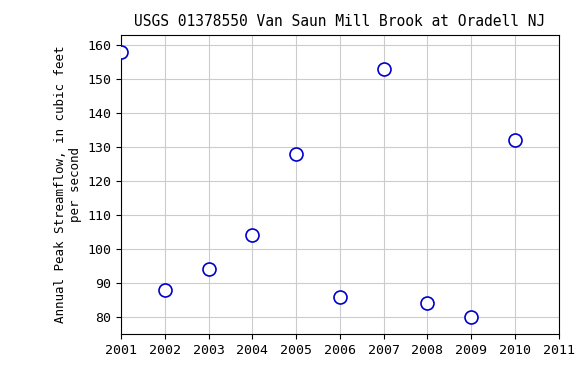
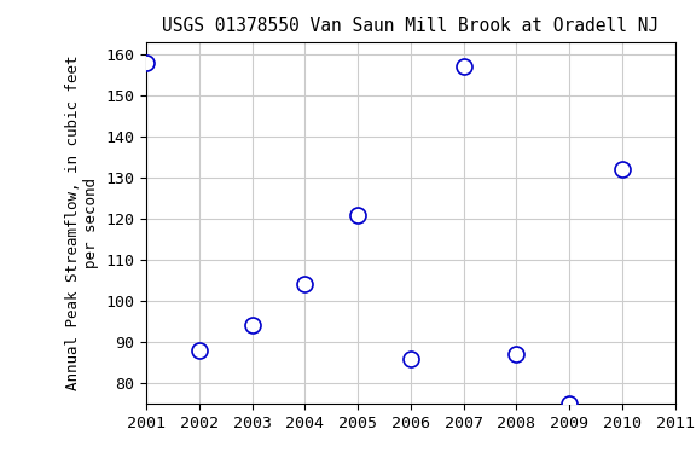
2005: 128 -> 121
2007: 153 -> 157
2008: 84 -> 87
2009: 80 -> 75
